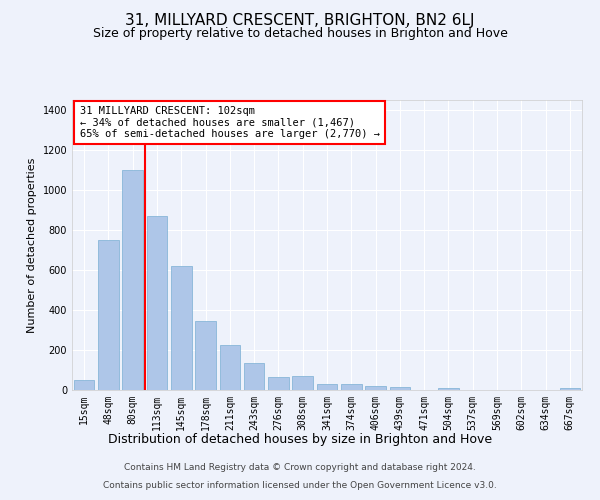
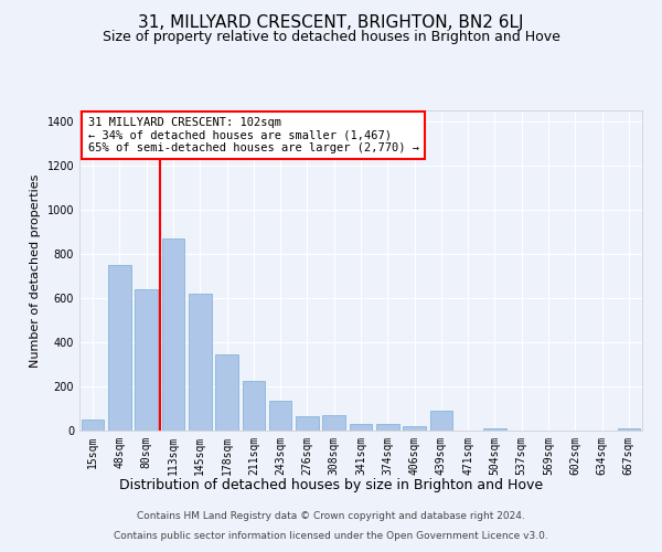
80sqm: 1100 -> 640
439sqm: 20 -> 90
